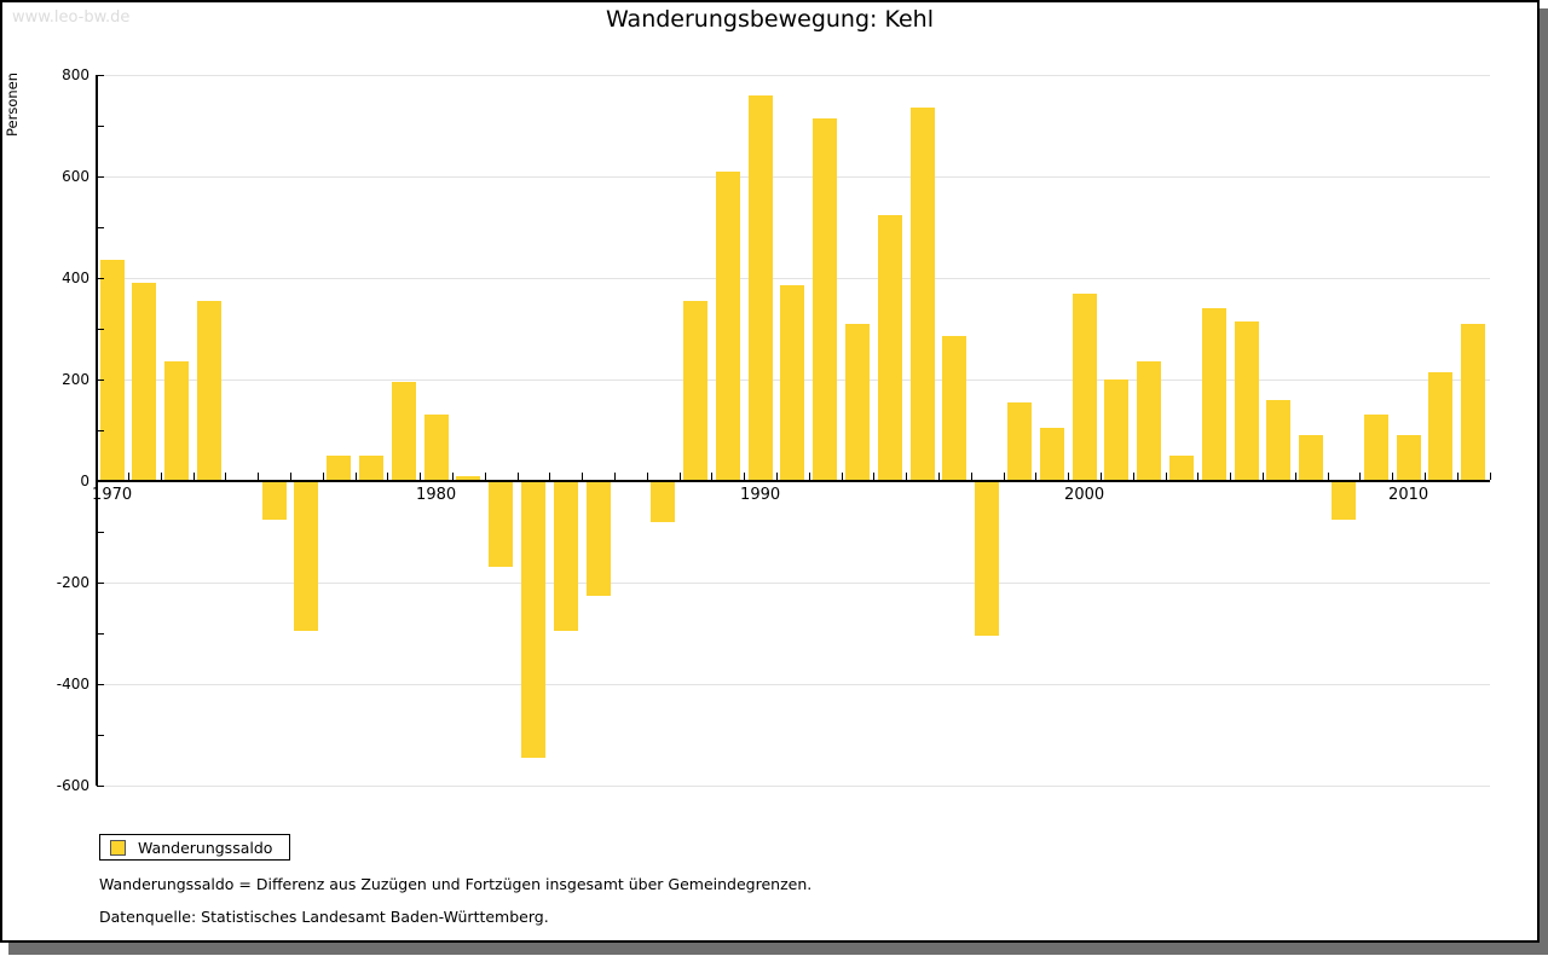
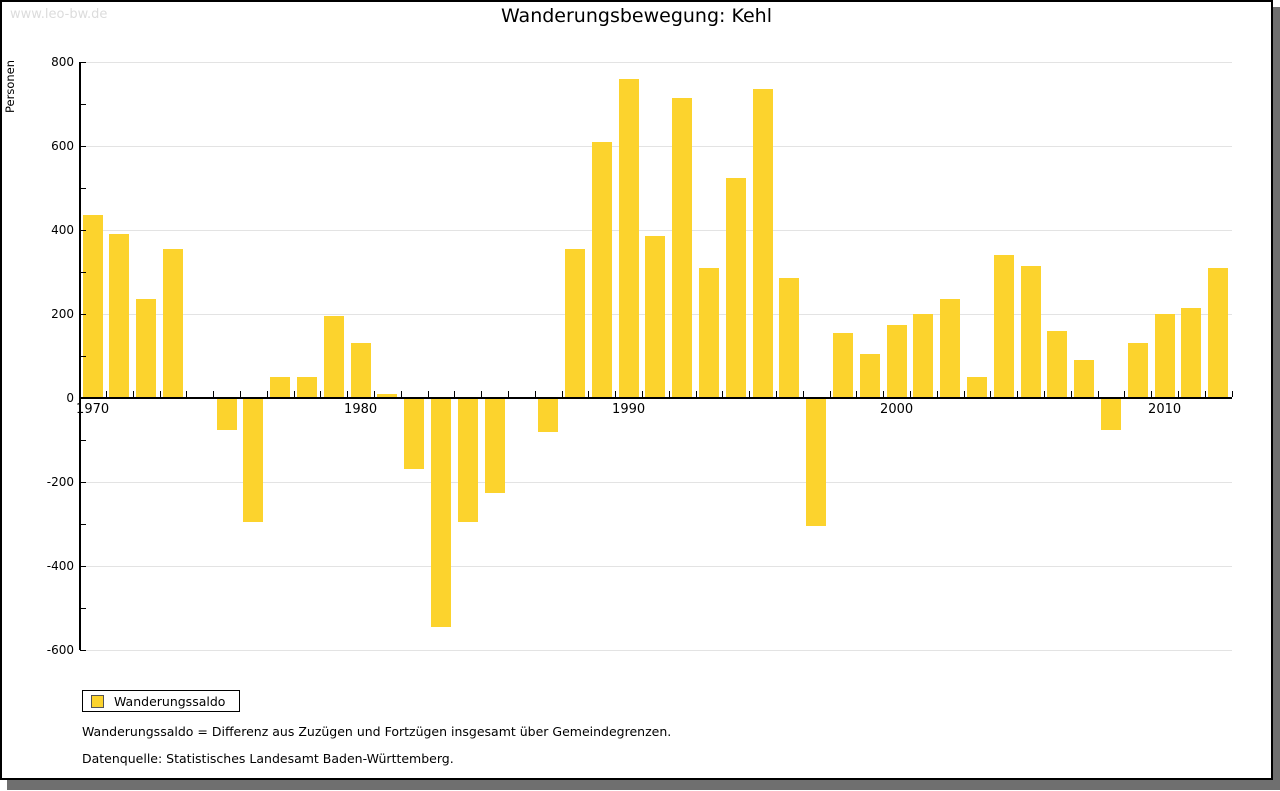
2000: 370 -> 180
2010: 90 -> 200
